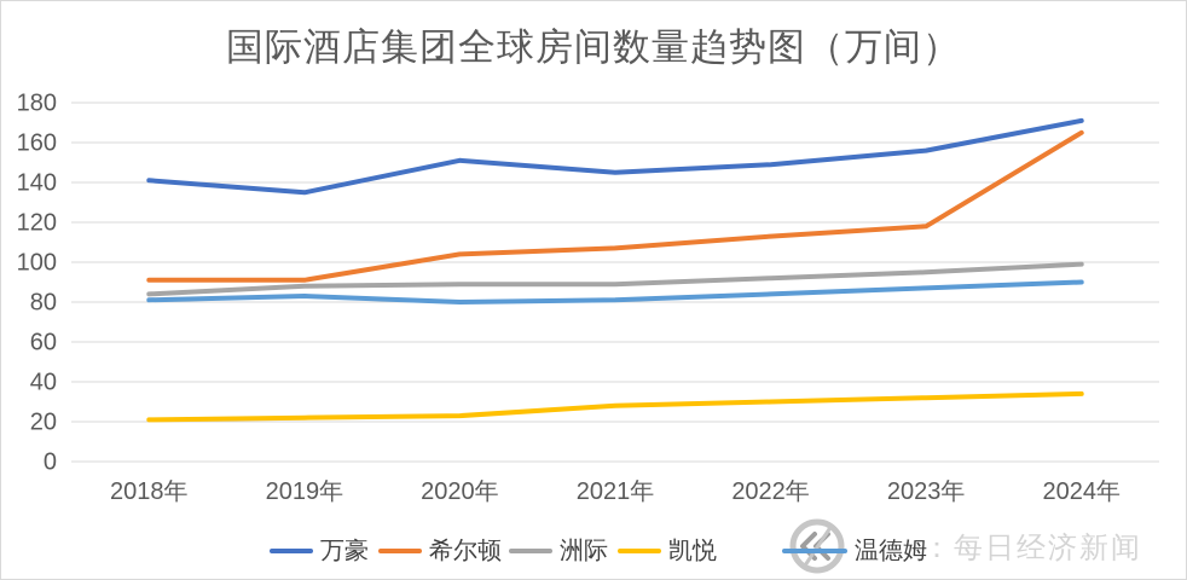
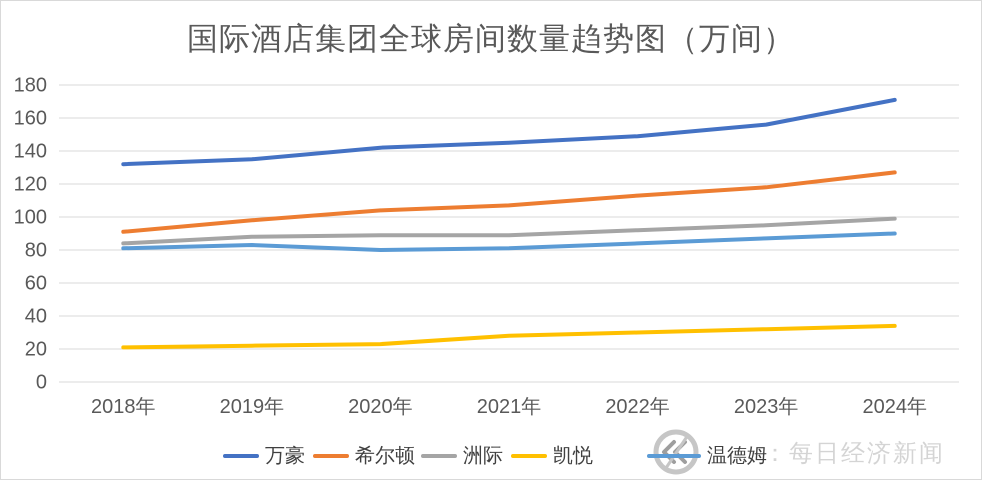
万豪/2018年: 141 -> 132
希尔顿/2019年: 91 -> 98
万豪/2020年: 151 -> 142
希尔顿/2024年: 165 -> 127
